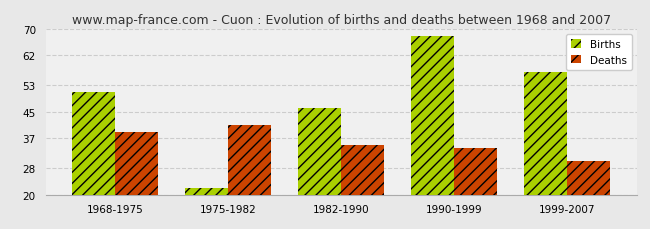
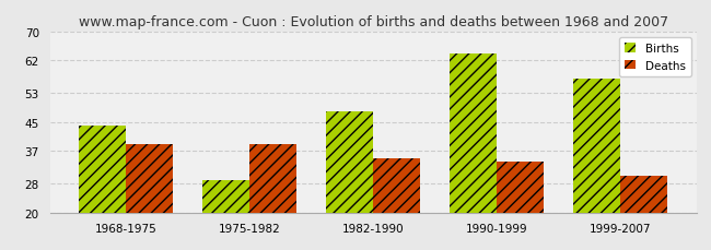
Births/1968-1975: 51 -> 44
Births/1975-1982: 22 -> 29
Deaths/1975-1982: 41 -> 39
Births/1982-1990: 46 -> 48
Births/1990-1999: 68 -> 64
